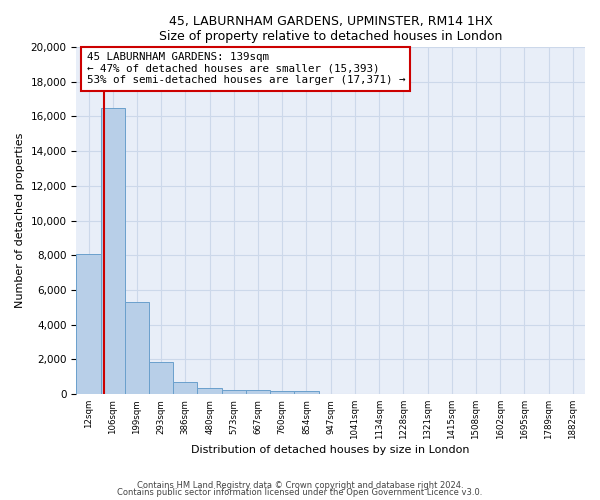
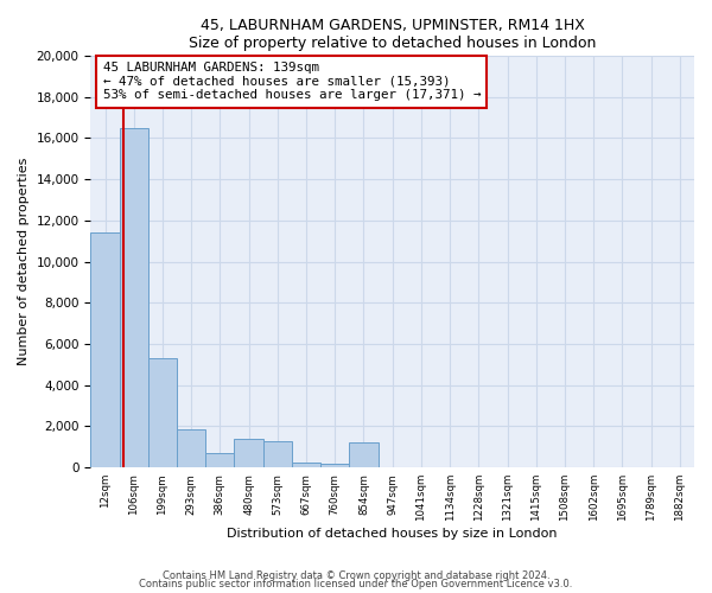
12sqm: 8,100 -> 11,400
480sqm: 400 -> 1,400
573sqm: 300 -> 1,300
854sqm: 200 -> 1,200
